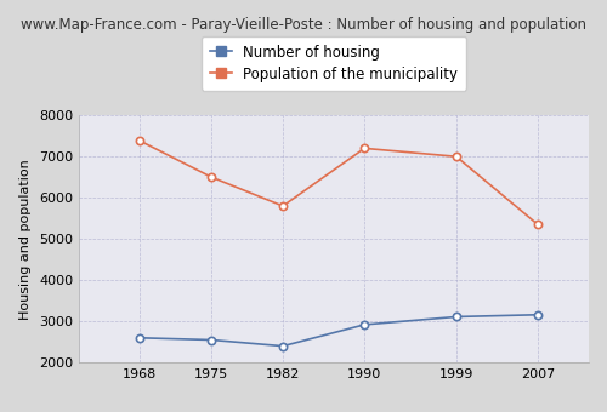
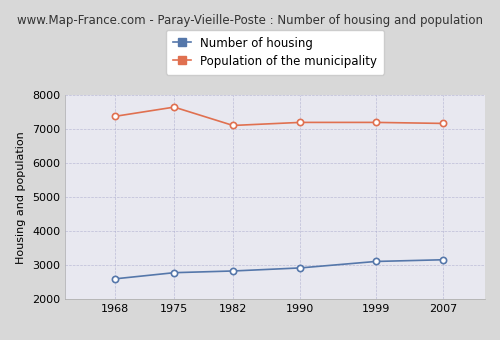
Number of housing/1975: 2550 -> 2780
Population of the municipality/1975: 6500 -> 7650
Number of housing/1982: 2400 -> 2830
Population of the municipality/1982: 5800 -> 7110
Population of the municipality/1999: 7000 -> 7200
Population of the municipality/2007: 5350 -> 7170
